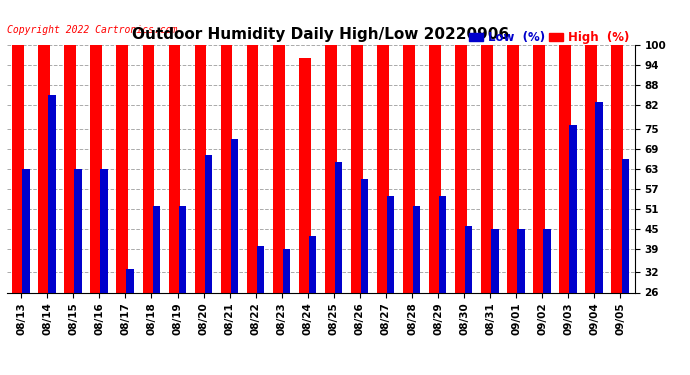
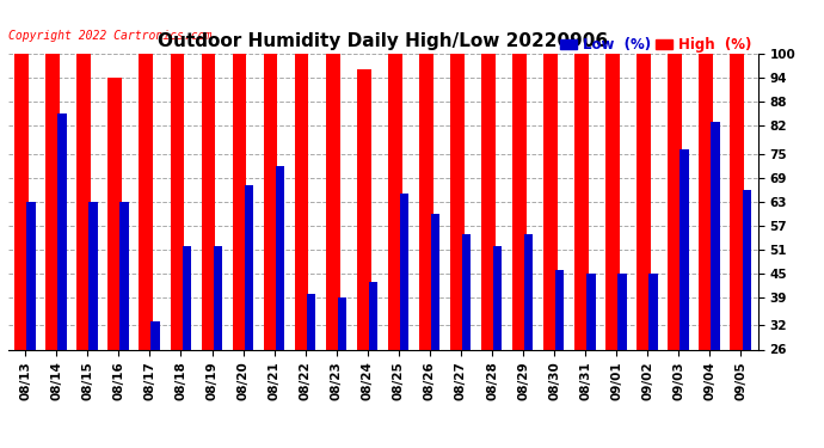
High (%)/08/16: 100 -> 94
